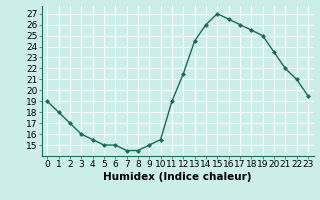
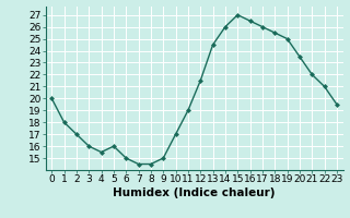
0: 19.0 -> 20.0
5: 15.0 -> 16.0
10: 15.5 -> 17.0
